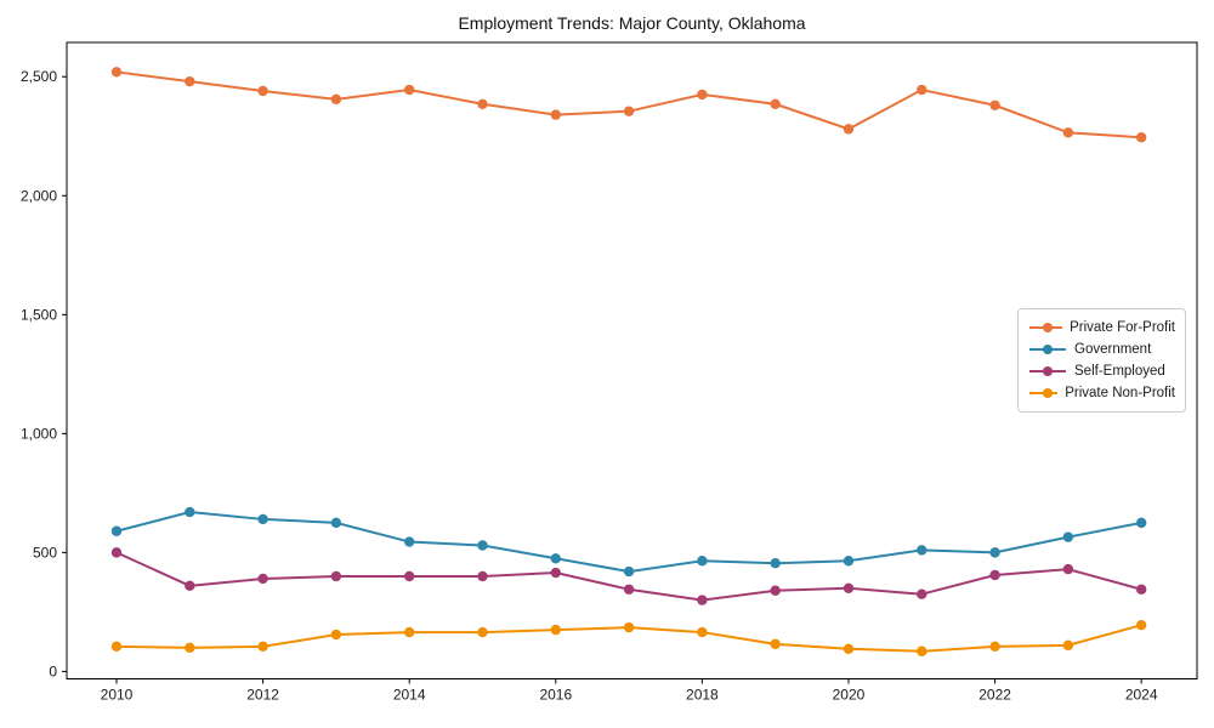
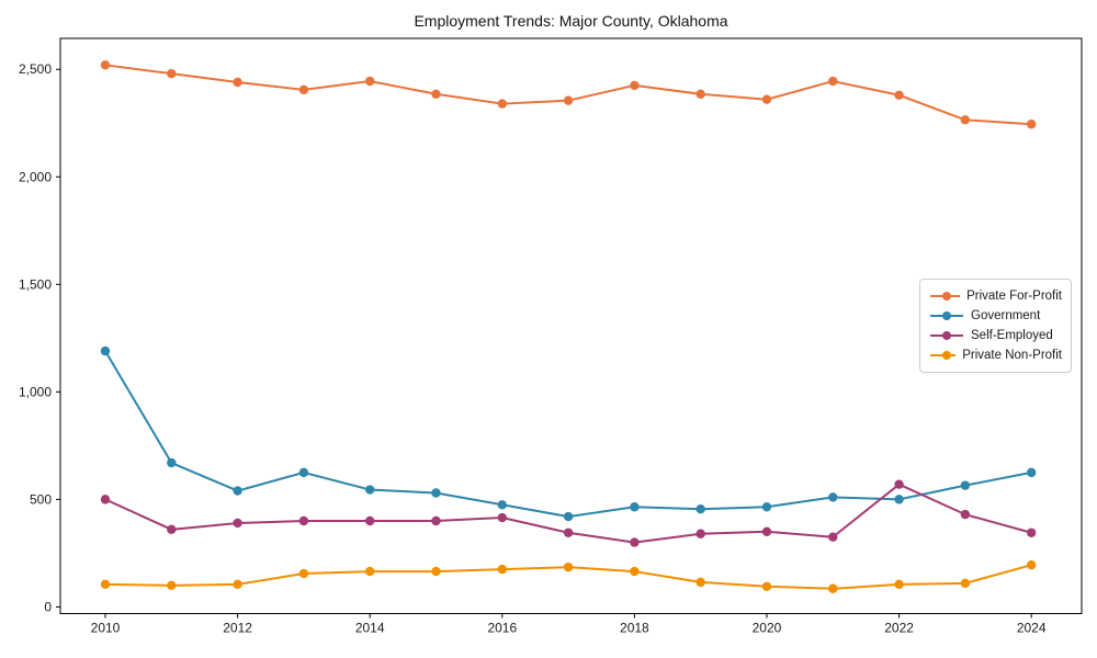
Government/2010: 590 -> 1190
Government/2012: 640 -> 540
Private For-Profit/2020: 2280 -> 2360
Self-Employed/2022: 400 -> 570
